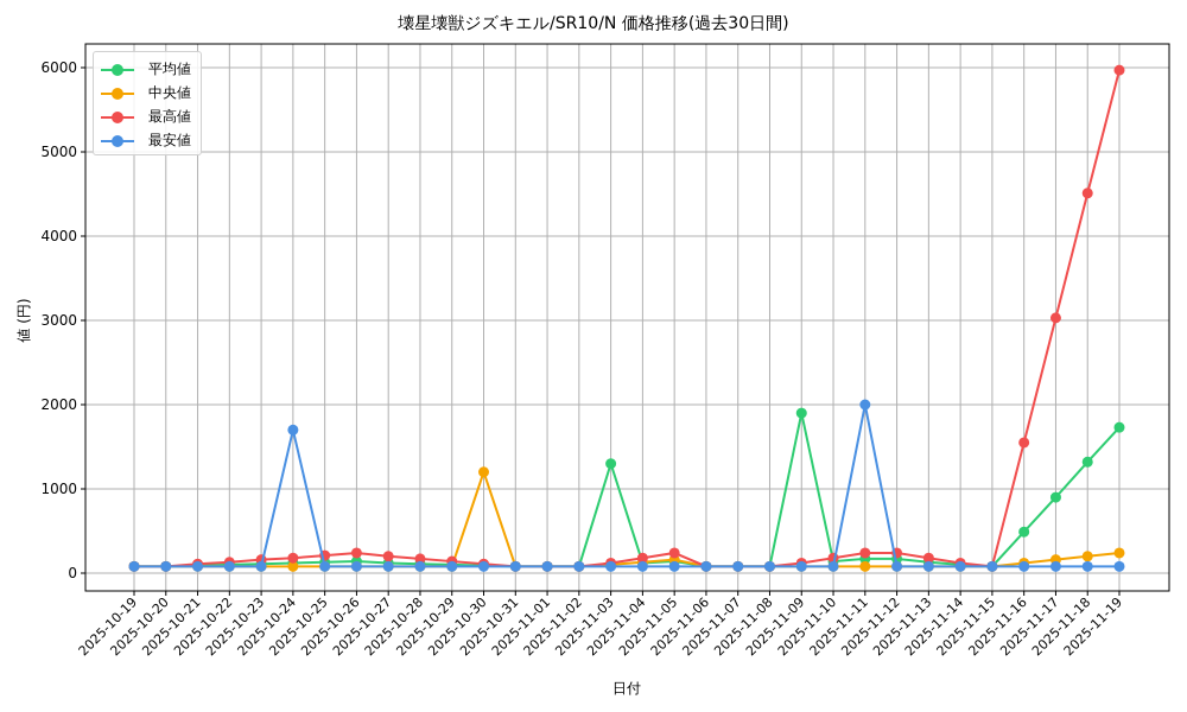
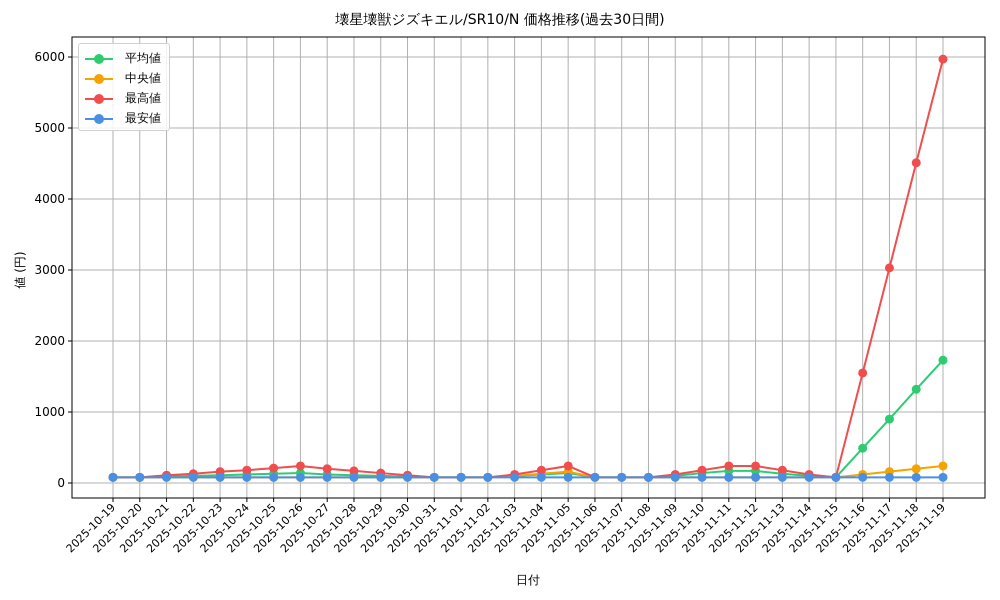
最安値/2025-10-24: 1700 -> 100
中央値/2025-10-30: 1200 -> 100
平均値/2025-11-03: 1300 -> 100
平均値/2025-11-09: 1900 -> 100
最安値/2025-11-11: 2000 -> 100
